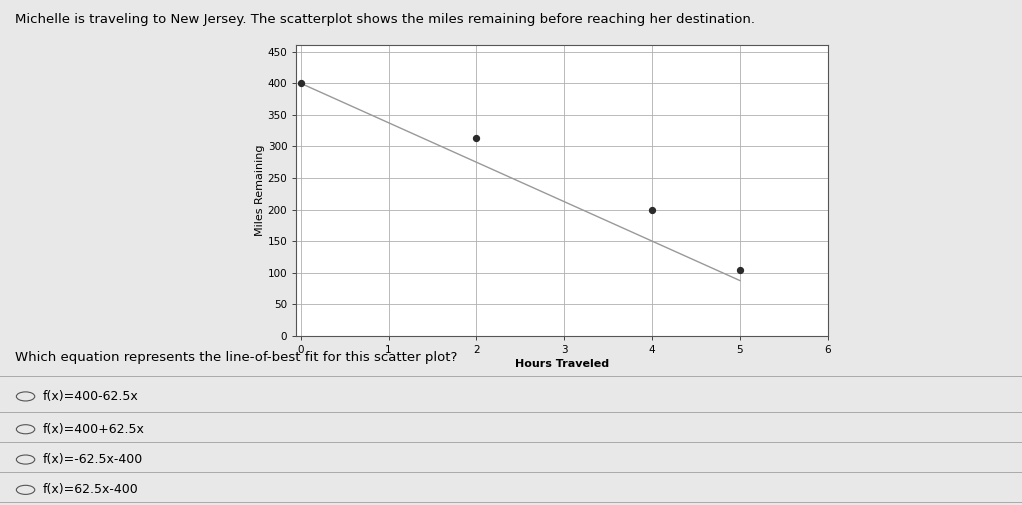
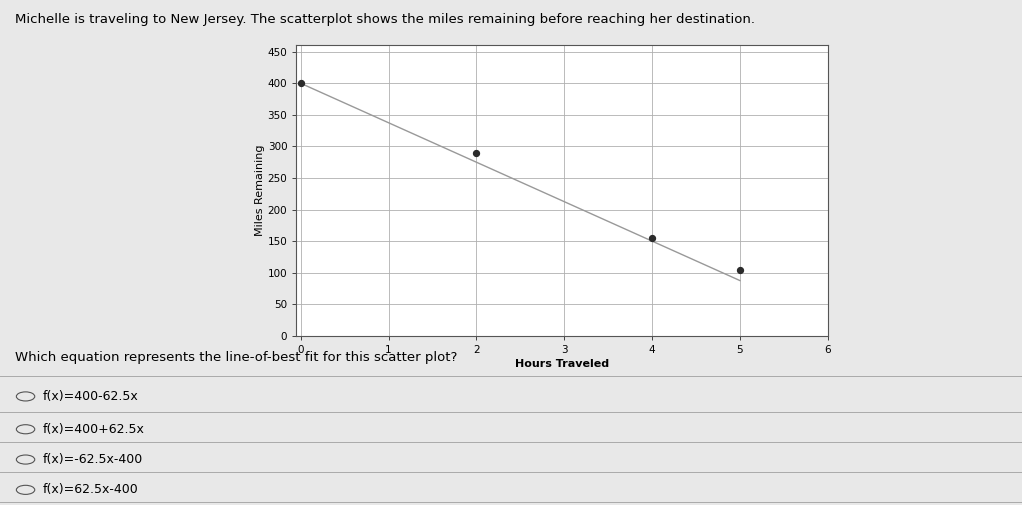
2: 314 -> 290
4: 200 -> 155
